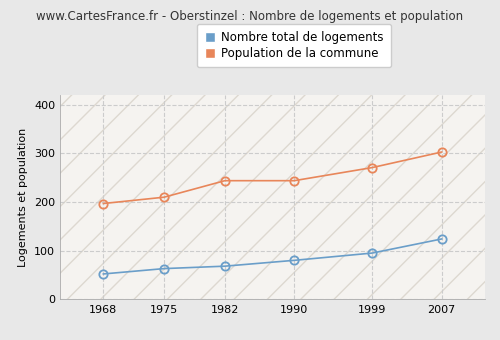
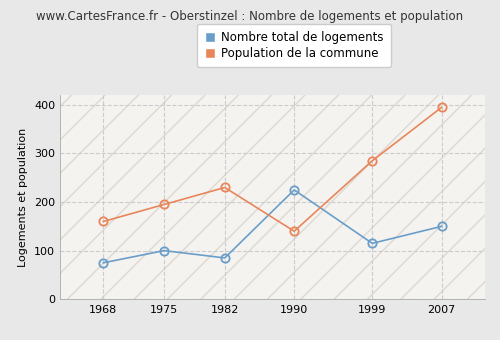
Nombre total de logements/1968: 52 -> 75
Population de la commune/1968: 197 -> 160
Nombre total de logements/1975: 63 -> 100
Population de la commune/1975: 210 -> 195
Nombre total de logements/1982: 68 -> 85
Population de la commune/1982: 244 -> 230
Nombre total de logements/1990: 80 -> 225
Population de la commune/1990: 244 -> 140
Nombre total de logements/1999: 95 -> 115
Population de la commune/1999: 271 -> 285
Nombre total de logements/2007: 124 -> 150
Population de la commune/2007: 303 -> 395
